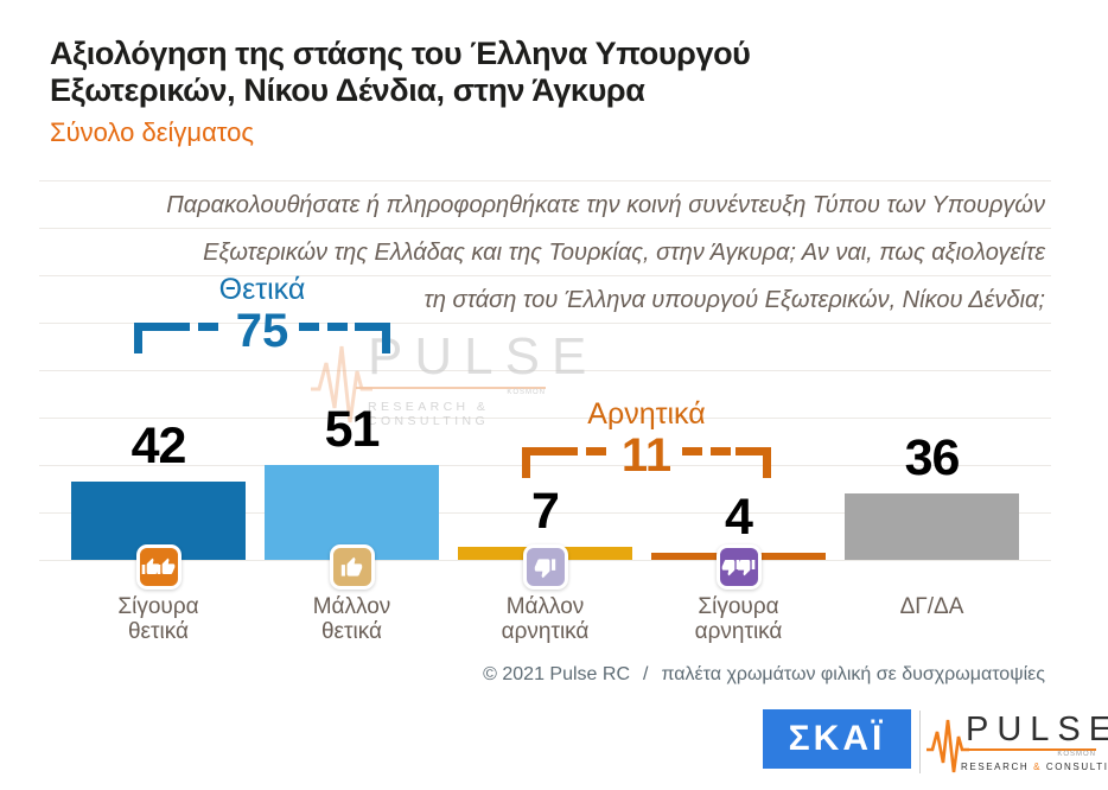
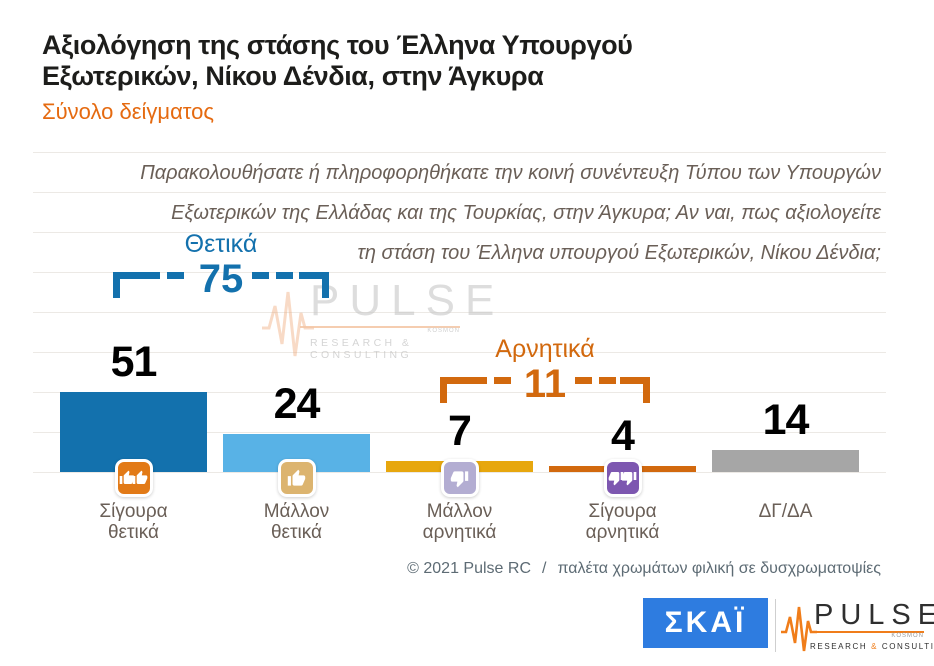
Σίγουρα θετικά: 42 -> 51
Μάλλον θετικά: 51 -> 24
ΔΓ/ΔΑ: 36 -> 14
